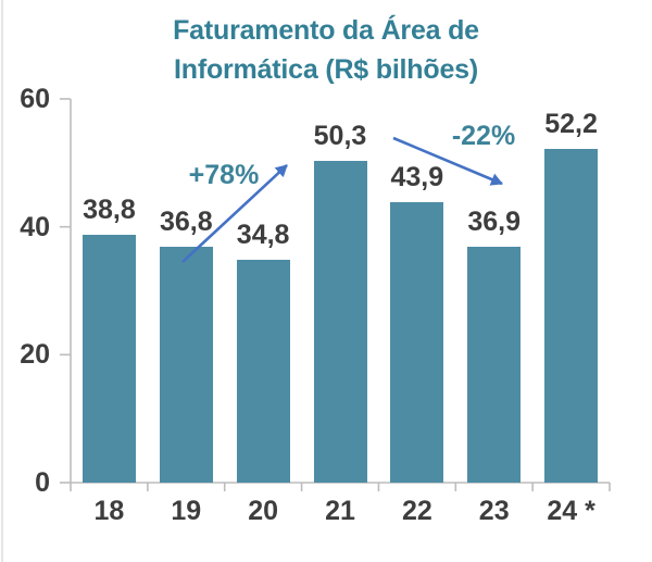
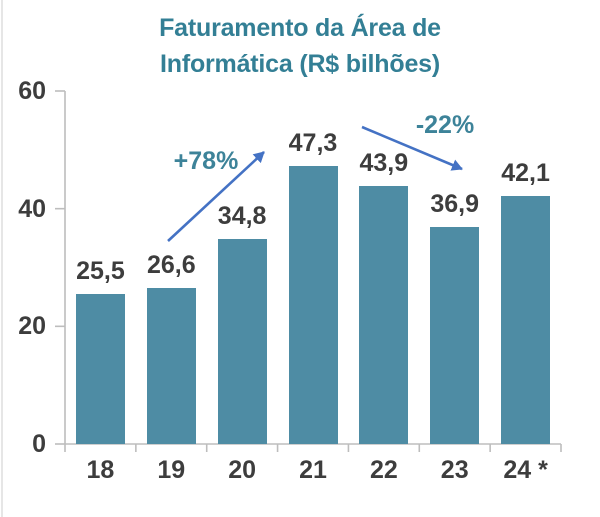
18: 38,8 -> 25,5
19: 36,8 -> 26,6
21: 50,3 -> 47,3
24 *: 52,2 -> 42,1
